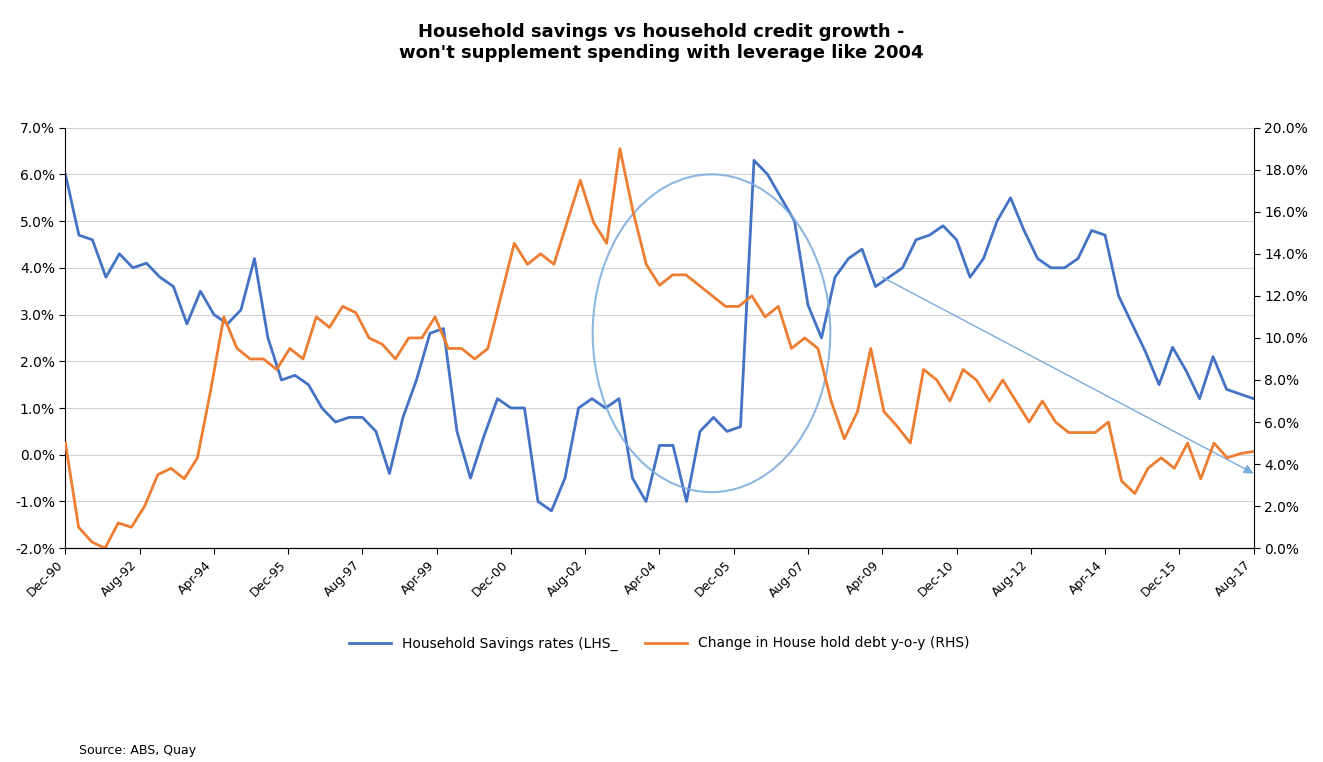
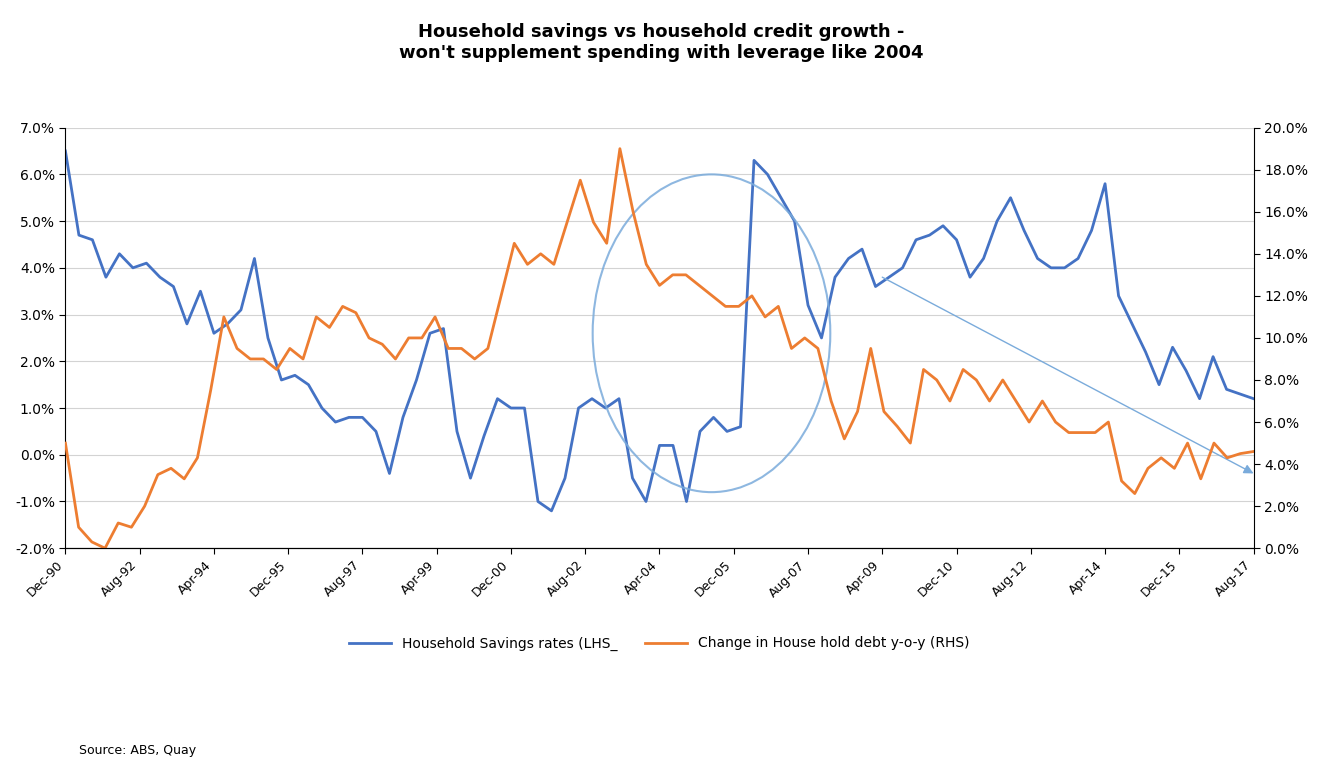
Household Savings rates (LHS_/Dec-90: 6.0% -> 6.5%
Household Savings rates (LHS_/Apr-94: 3.0% -> 2.6%
Household Savings rates (LHS_/Apr-14: 4.7% -> 5.8%
